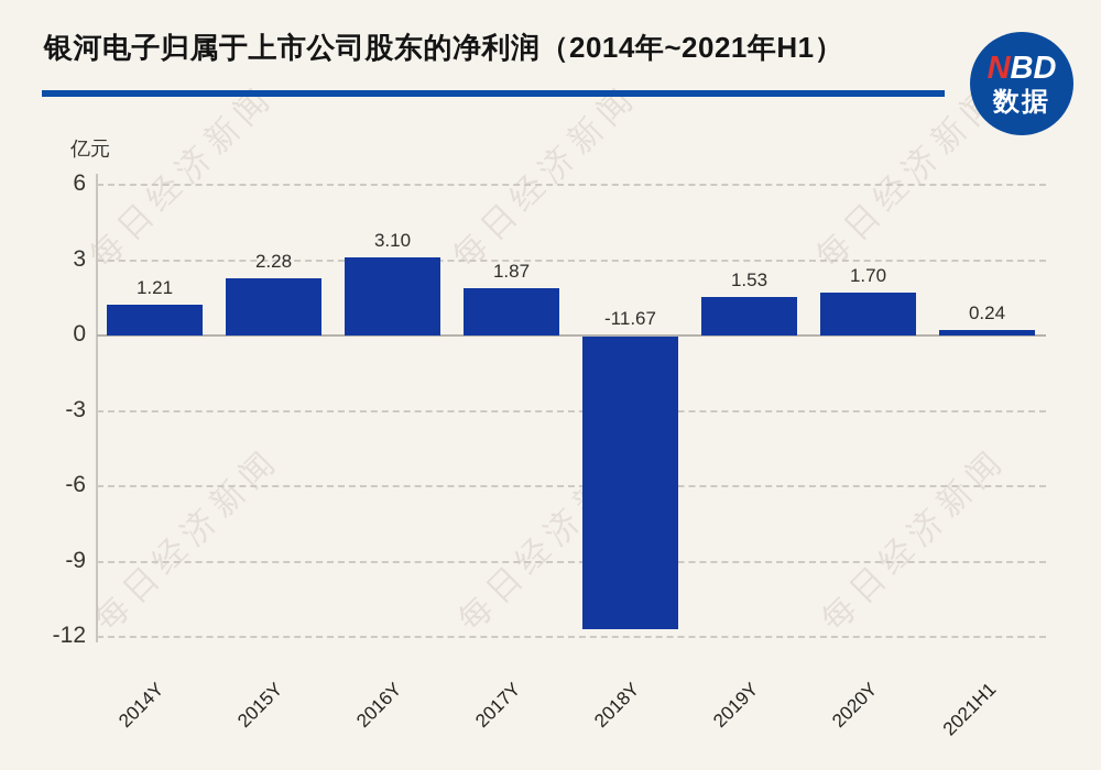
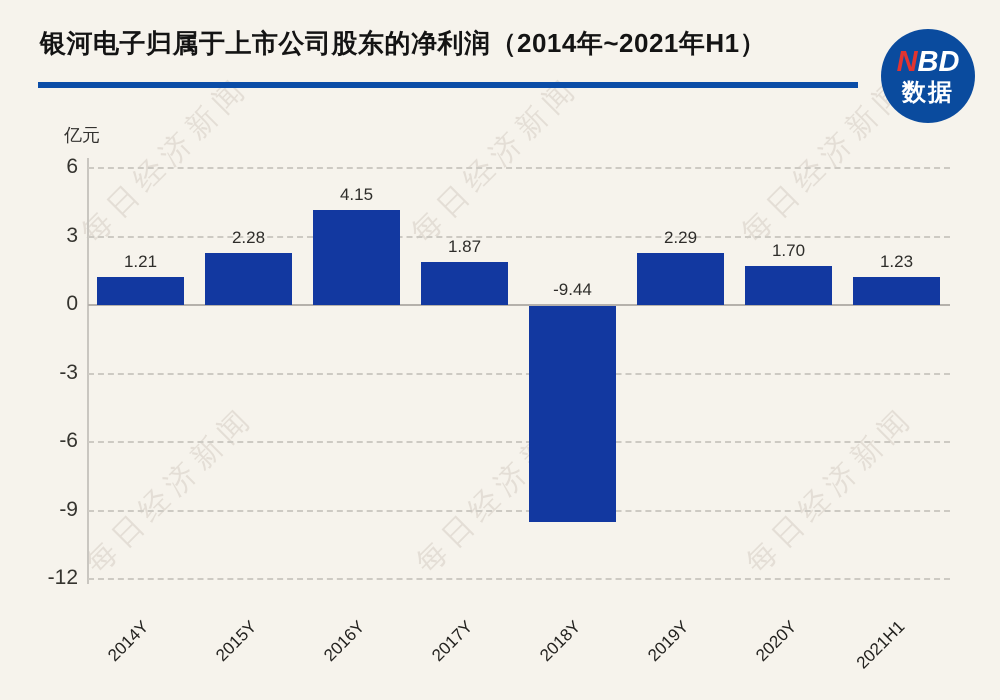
2016Y: 3.10 -> 4.15
2018Y: -11.67 -> -9.44
2019Y: 1.53 -> 2.29
2021H1: 0.24 -> 1.23
